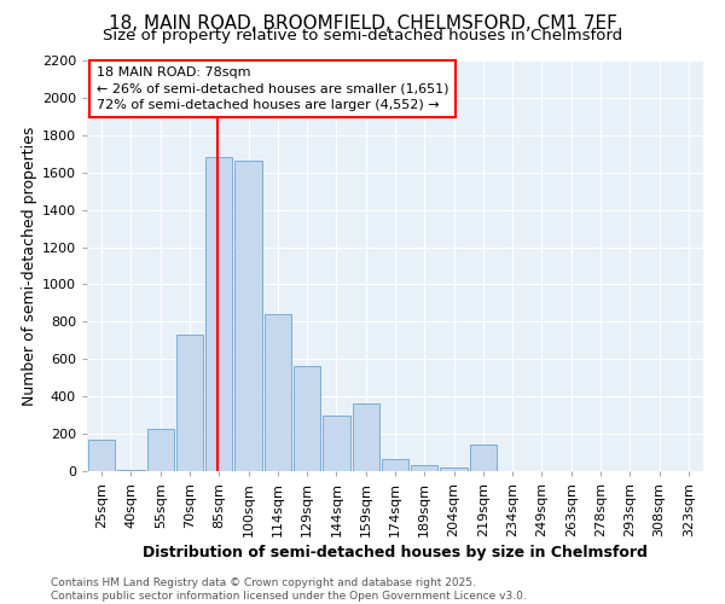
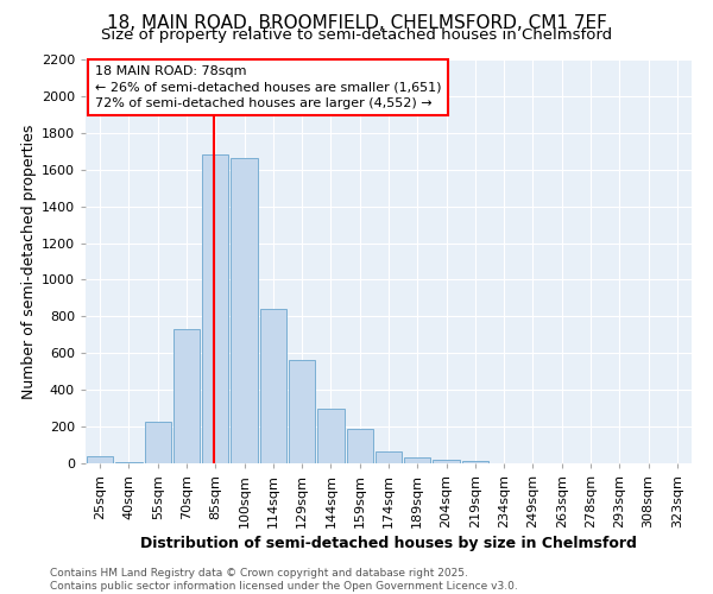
25sqm: 170 -> 40
159sqm: 360 -> 180
219sqm: 140 -> 10
